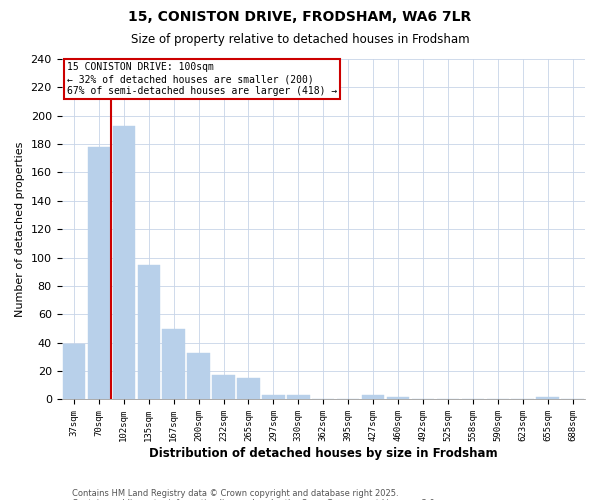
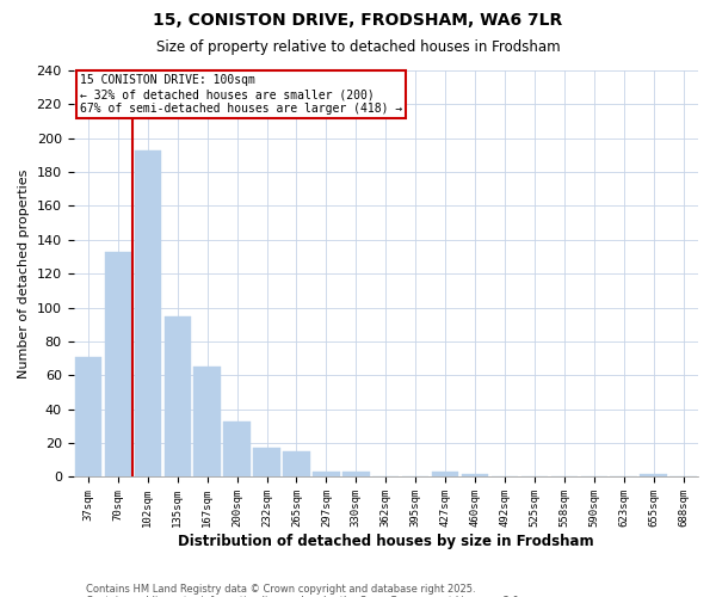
37sqm: 39 -> 71
70sqm: 178 -> 133
167sqm: 50 -> 65
